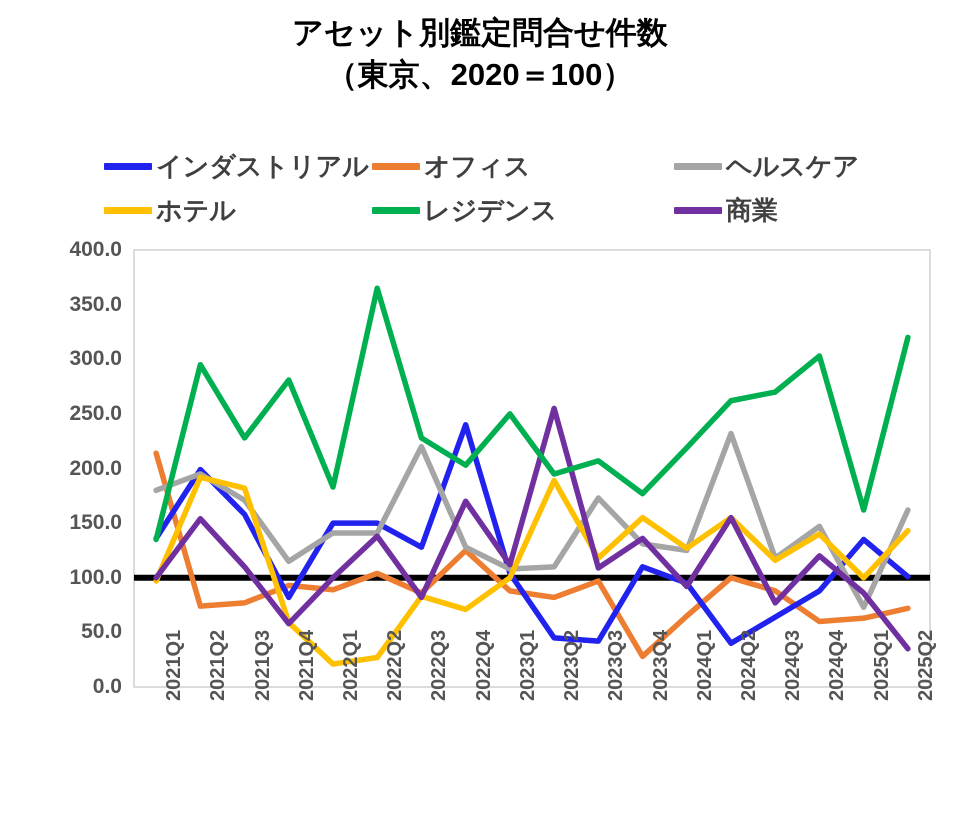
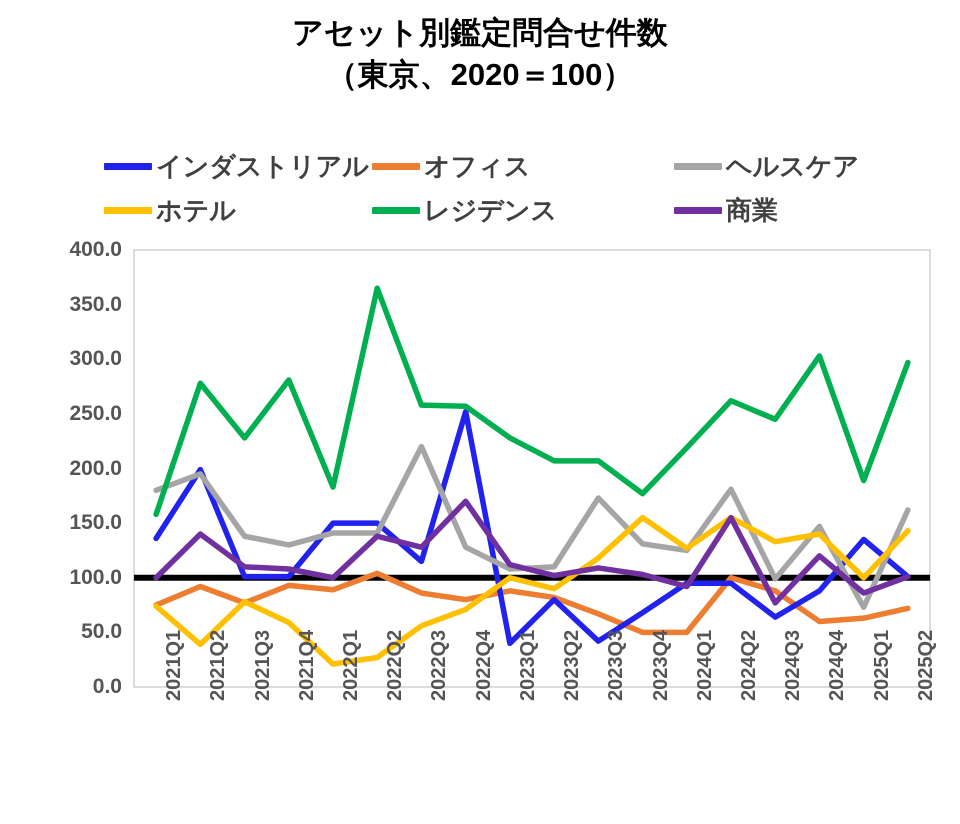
オフィス/2021Q1: 214 -> 75
ホテル/2021Q1: 97 -> 74
レジデンス/2021Q1: 135 -> 158
オフィス/2021Q2: 74 -> 92
ホテル/2021Q2: 192 -> 39
レジデンス/2021Q2: 295 -> 278
商業/2021Q2: 154 -> 140
インダストリアル/2021Q3: 158 -> 101
ヘルスケア/2021Q3: 171 -> 138
ホテル/2021Q3: 182 -> 78
インダストリアル/2021Q4: 82 -> 101
ヘルスケア/2021Q4: 115 -> 130
商業/2021Q4: 58 -> 108
インダストリアル/2022Q3: 128 -> 115
ホテル/2022Q3: 83 -> 56
レジデンス/2022Q3: 228 -> 258
商業/2022Q3: 82 -> 128
インダストリアル/2022Q4: 240 -> 252
オフィス/2022Q4: 125 -> 80
レジデンス/2022Q4: 203 -> 257
インダストリアル/2023Q1: 104 -> 40
レジデンス/2023Q1: 250 -> 228
インダストリアル/2023Q2: 45 -> 80
ホテル/2023Q2: 189 -> 90
レジデンス/2023Q2: 195 -> 207
商業/2023Q2: 255 -> 102
オフィス/2023Q3: 97 -> 67
インダストリアル/2023Q4: 110 -> 68
オフィス/2023Q4: 28 -> 50
商業/2023Q4: 136 -> 103
オフィス/2024Q1: 65 -> 50
インダストリアル/2024Q2: 40 -> 95
ヘルスケア/2024Q2: 232 -> 181
ヘルスケア/2024Q3: 118 -> 99
ホテル/2024Q3: 116 -> 133
レジデンス/2024Q3: 270 -> 245
レジデンス/2025Q1: 162 -> 189
レジデンス/2025Q2: 320 -> 297
商業/2025Q2: 35 -> 101
